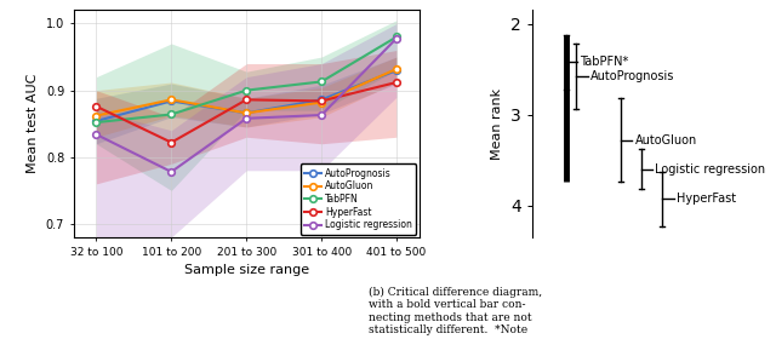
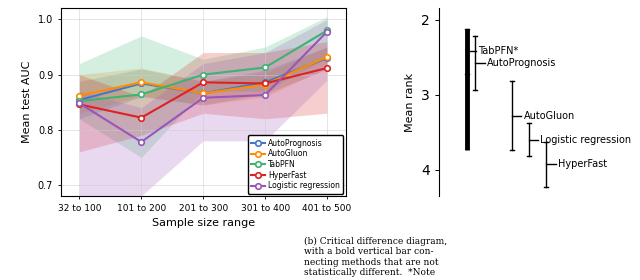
HyperFast/32 to 100: 0.876 -> 0.846
Logistic regression/32 to 100: 0.834 -> 0.848
